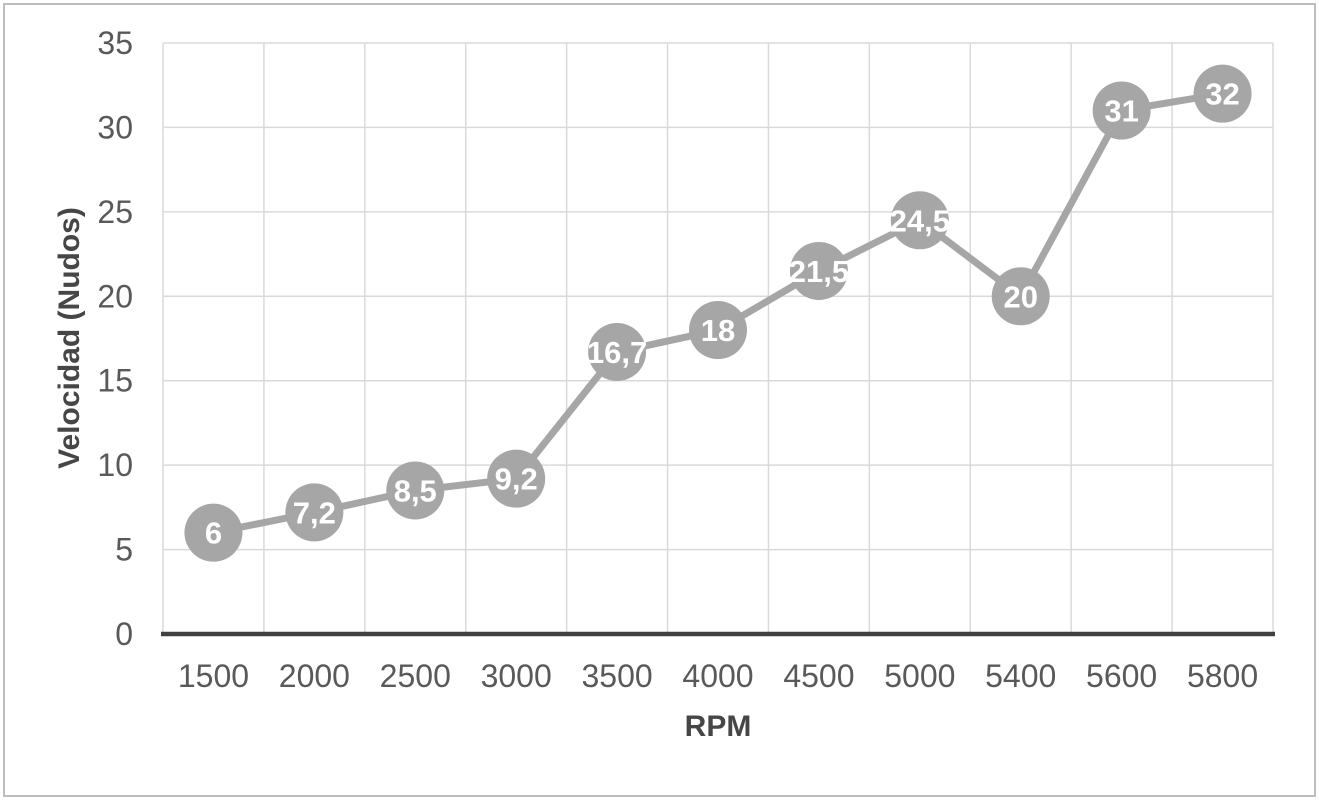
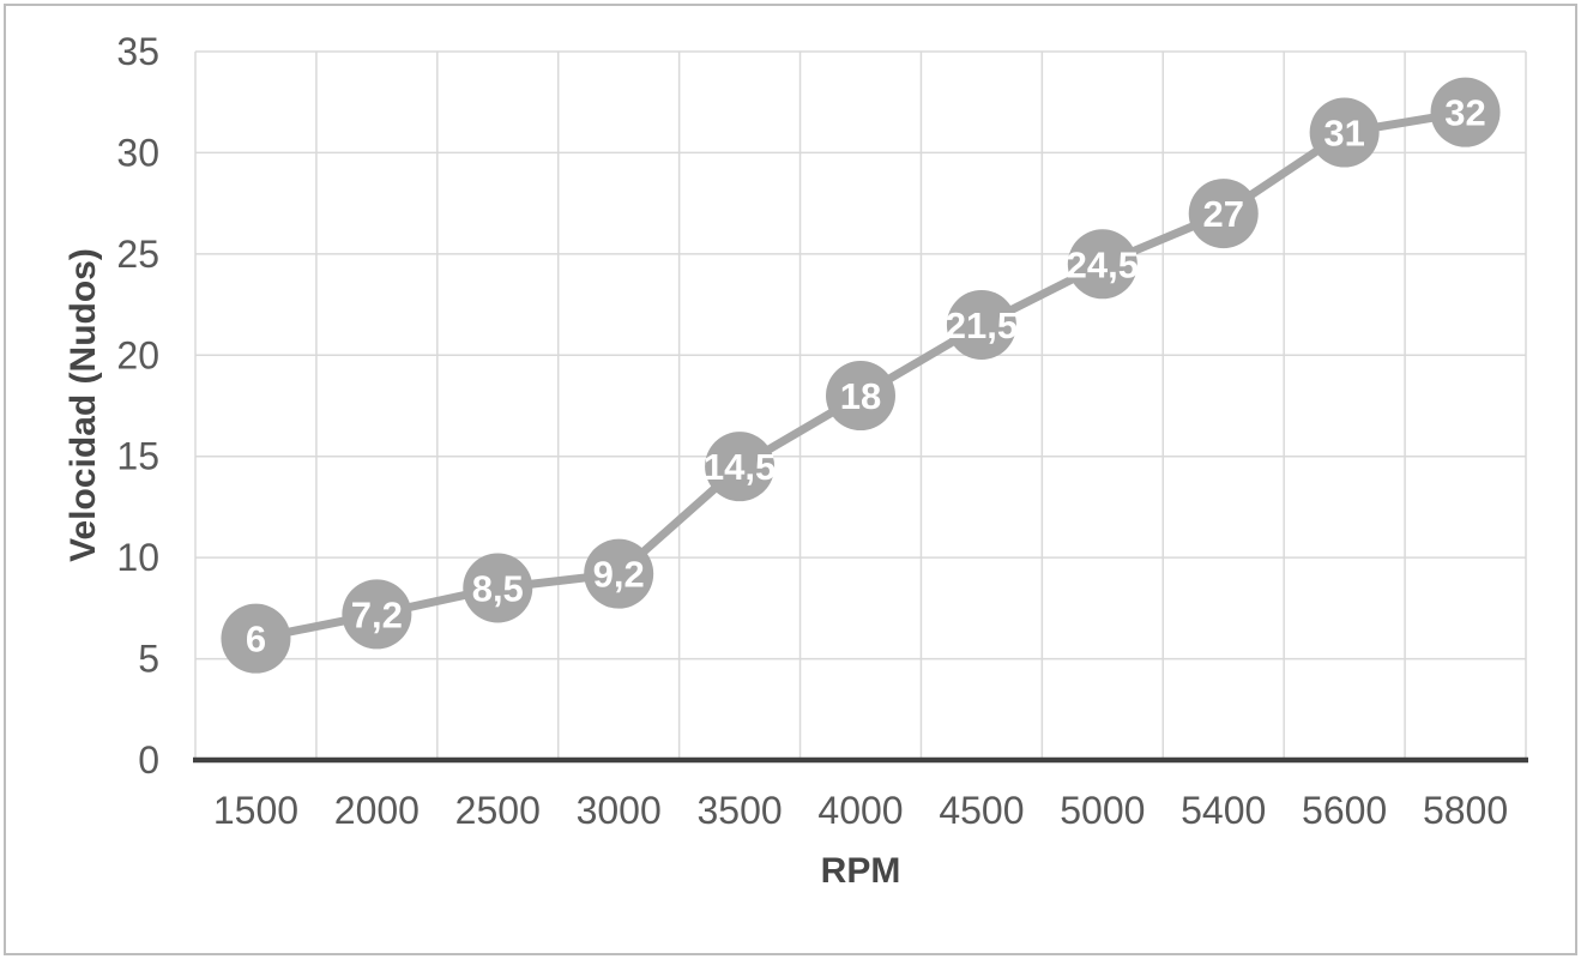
3500: 16,7 -> 14,5
5400: 20 -> 27
